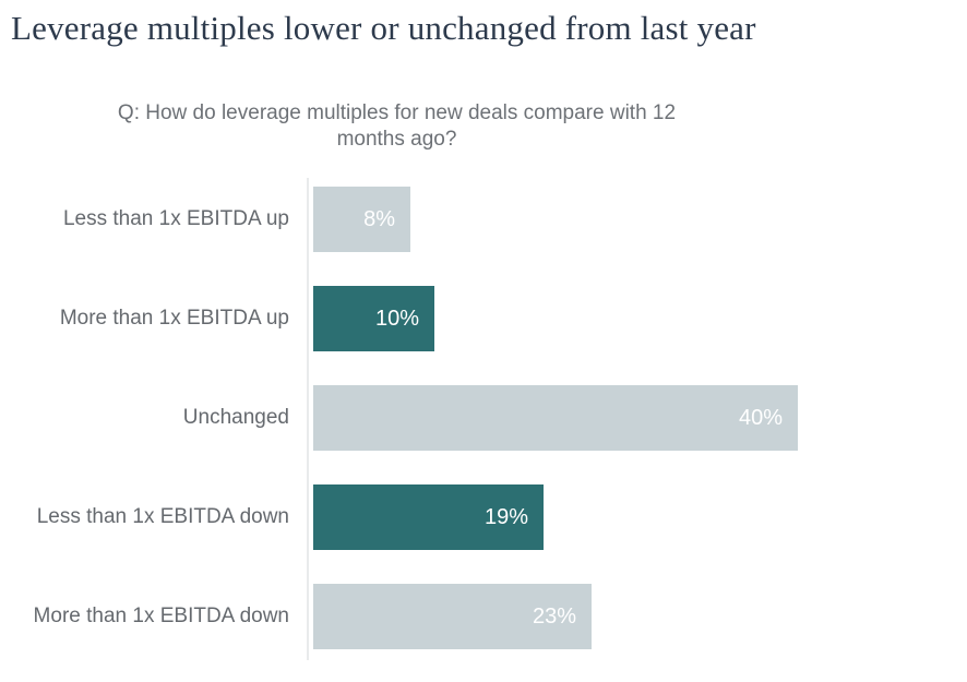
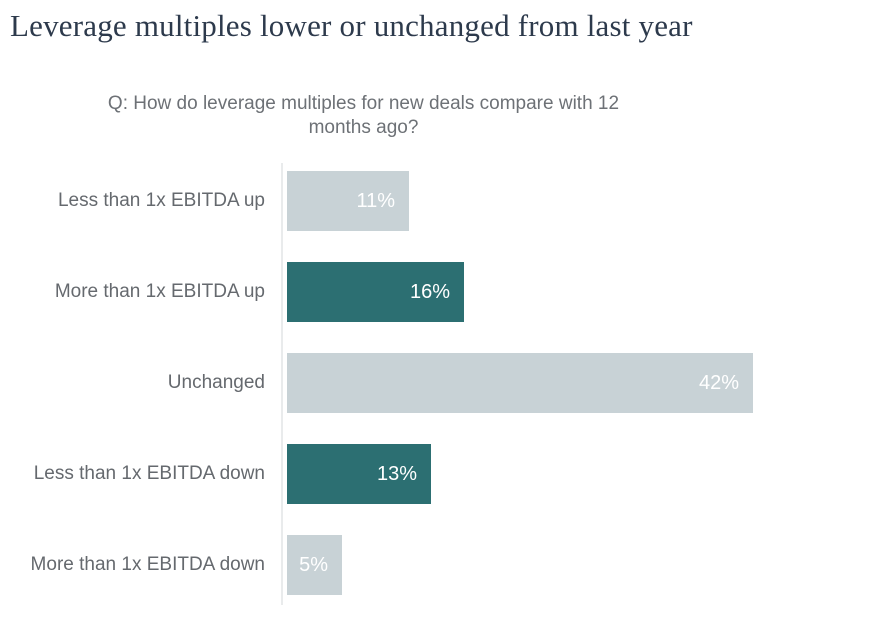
Less than 1x EBITDA up: 8% -> 11%
More than 1x EBITDA up: 10% -> 16%
Unchanged: 40% -> 42%
Less than 1x EBITDA down: 19% -> 13%
More than 1x EBITDA down: 23% -> 5%
